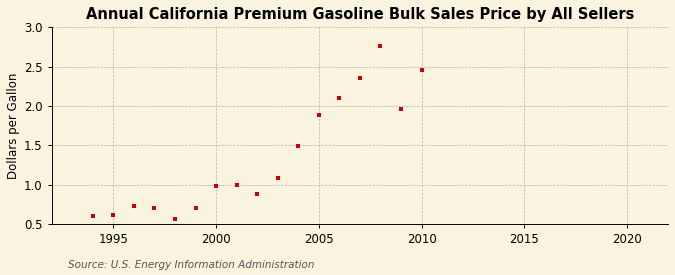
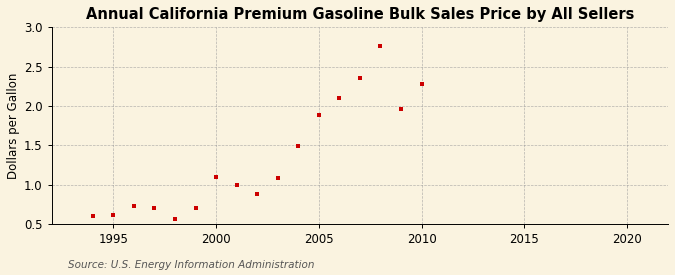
2000: 0.98 -> 1.10
2010: 2.46 -> 2.28
